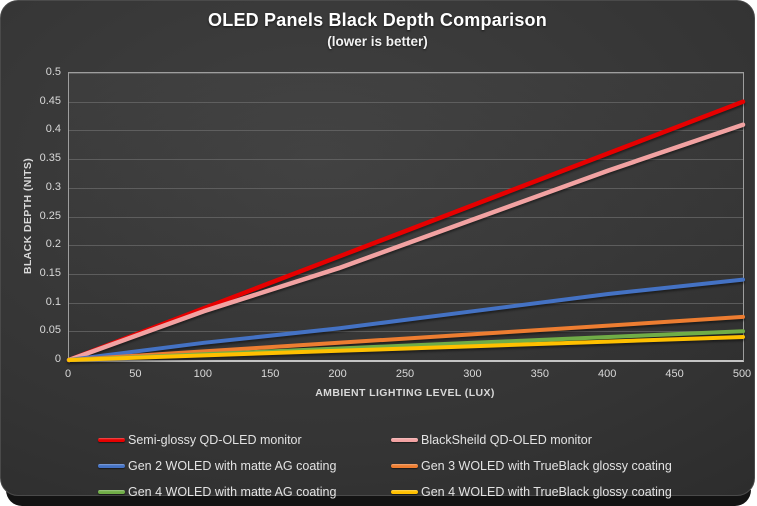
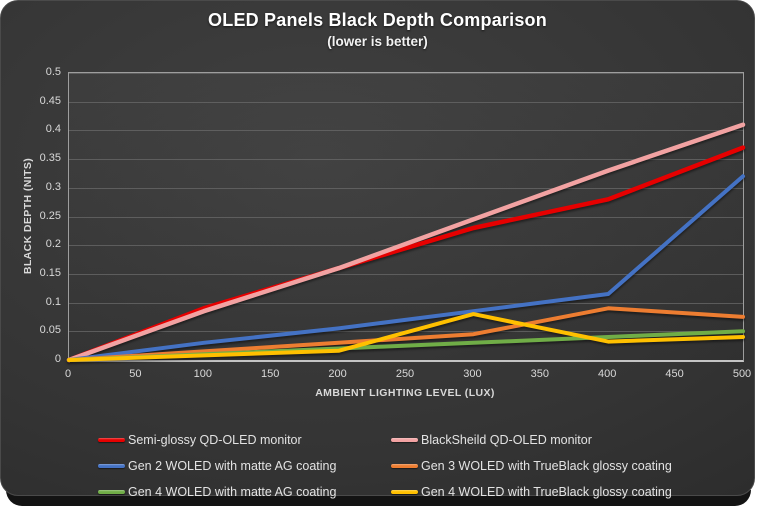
Semi-glossy QD-OLED monitor/200: 0.18 -> 0.16
Semi-glossy QD-OLED monitor/300: 0.27 -> 0.23
Gen 4 WOLED with TrueBlack glossy coating/300: 0.02 -> 0.08
Semi-glossy QD-OLED monitor/400: 0.36 -> 0.28
Gen 3 WOLED with TrueBlack glossy coating/400: 0.06 -> 0.09
Semi-glossy QD-OLED monitor/500: 0.45 -> 0.37
Gen 2 WOLED with matte AG coating/500: 0.14 -> 0.32
